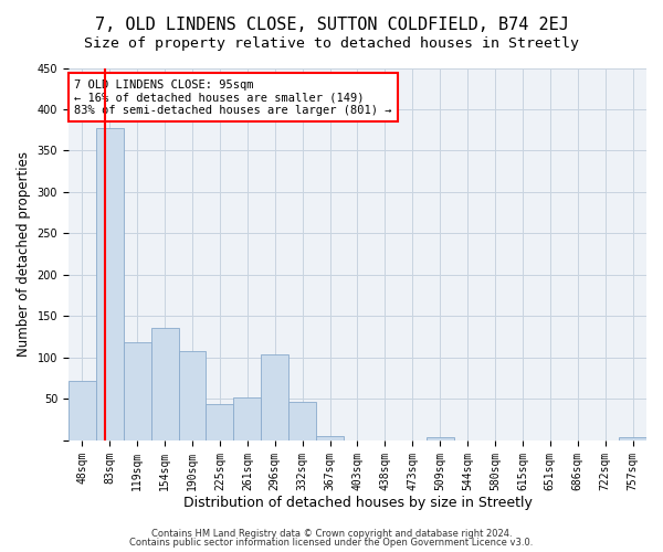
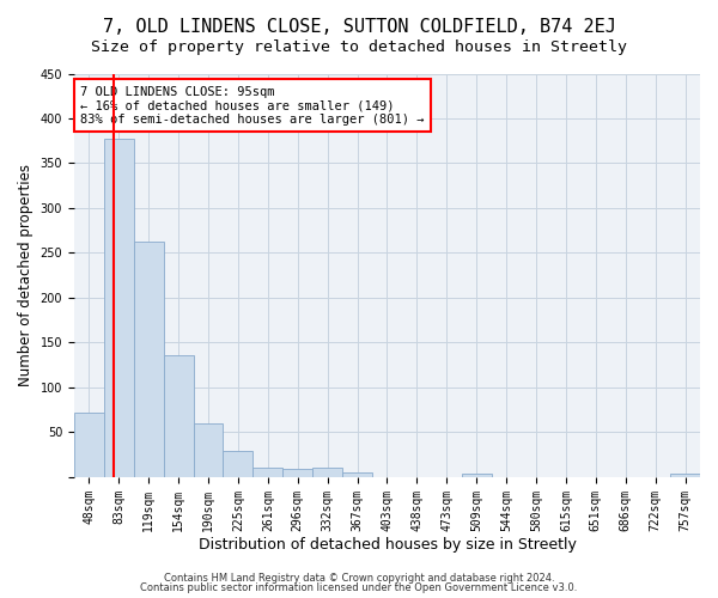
119sqm: 118 -> 262
190sqm: 108 -> 60
225sqm: 44 -> 29
261sqm: 52 -> 10
296sqm: 104 -> 9
332sqm: 46 -> 10
